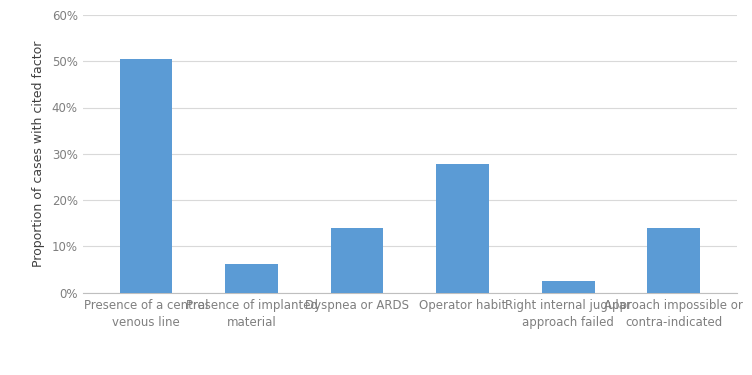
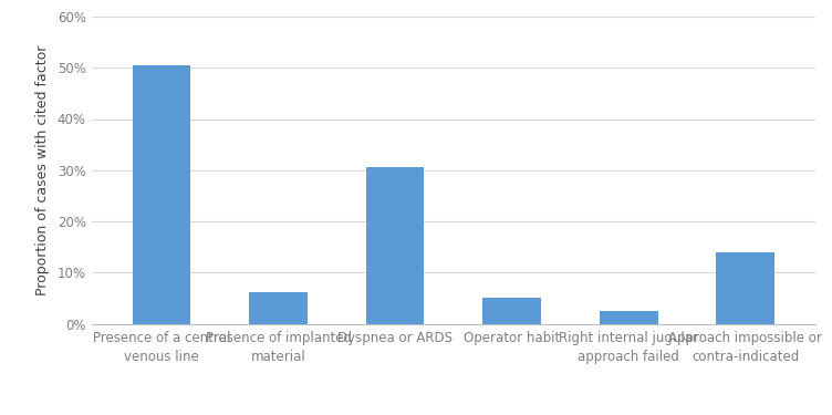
Dyspnea or ARDS: 14.0% -> 30.5%
Operator habit: 27.7% -> 5.0%
